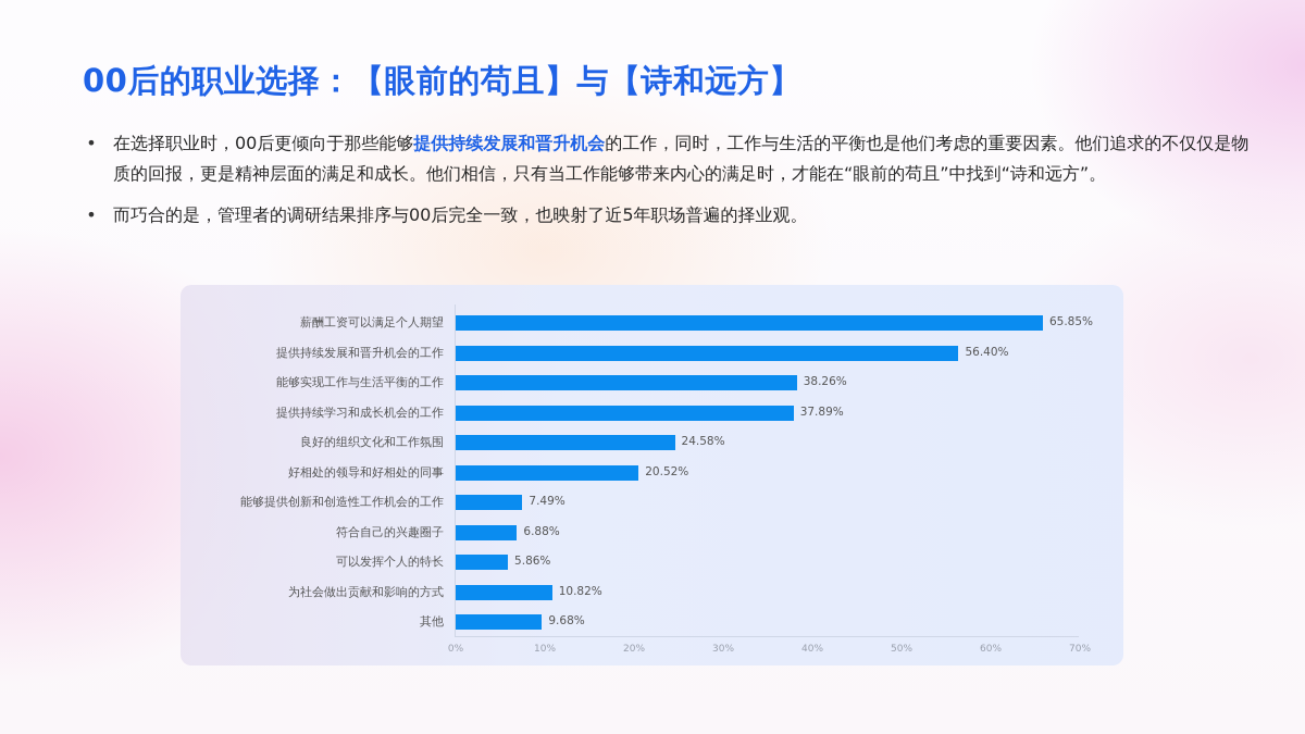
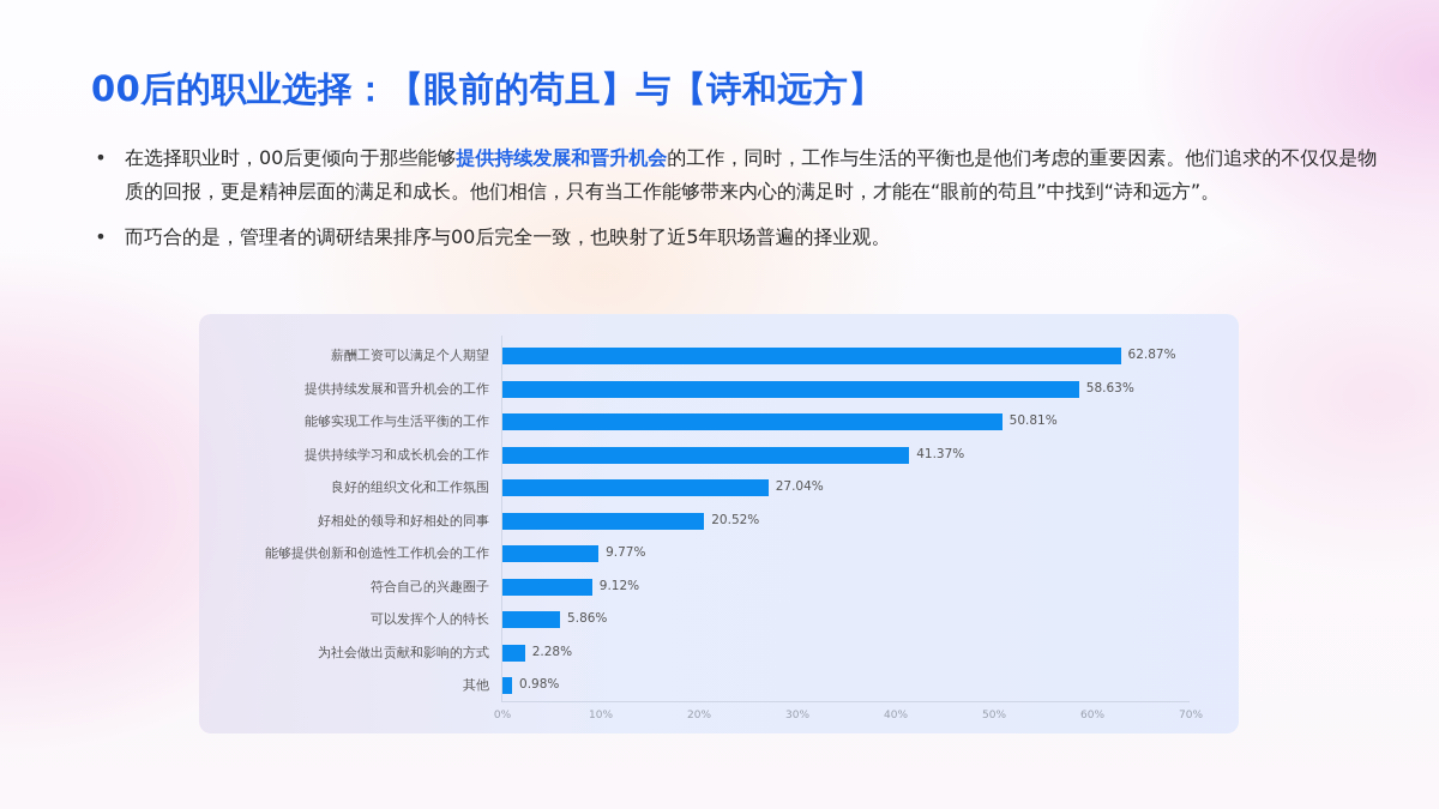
薪酬工资可以满足个人期望: 65.85% -> 62.87%
提供持续发展和晋升机会的工作: 56.40% -> 58.63%
能够实现工作与生活平衡的工作: 38.26% -> 50.81%
提供持续学习和成长机会的工作: 37.89% -> 41.37%
良好的组织文化和工作氛围: 24.58% -> 27.04%
能够提供创新和创造性工作机会的工作: 7.49% -> 9.77%
符合自己的兴趣圈子: 6.88% -> 9.12%
为社会做出贡献和影响的方式: 10.82% -> 2.28%
其他: 9.68% -> 0.98%
